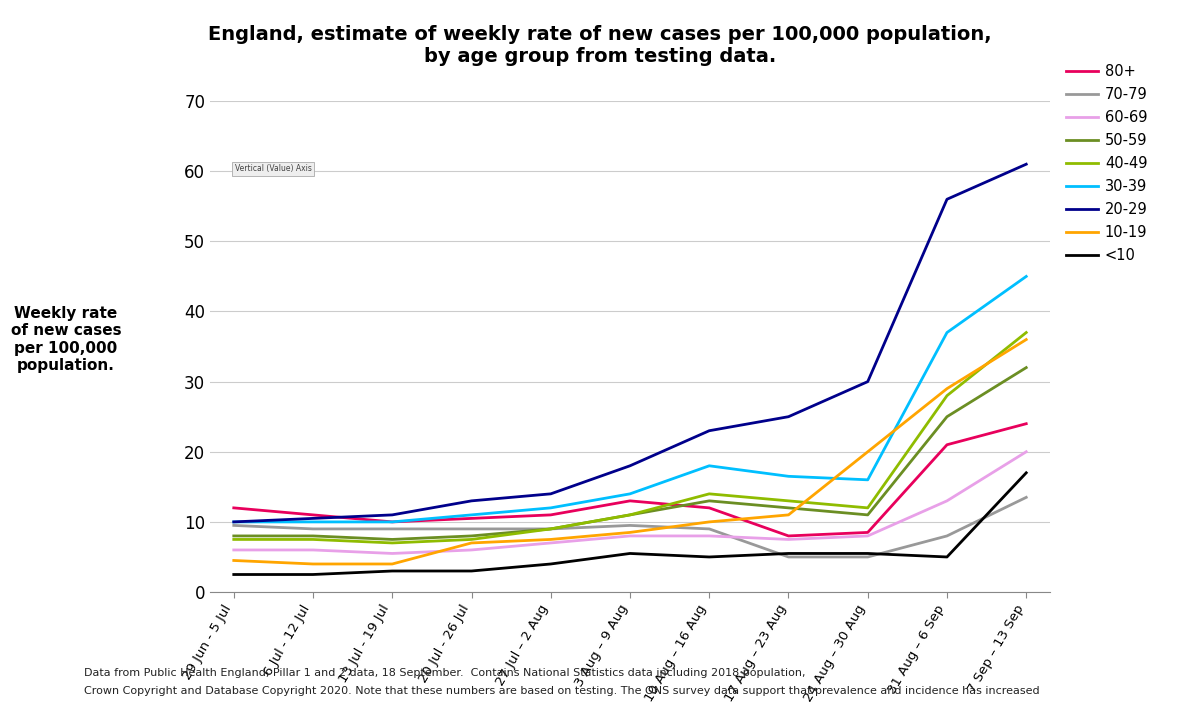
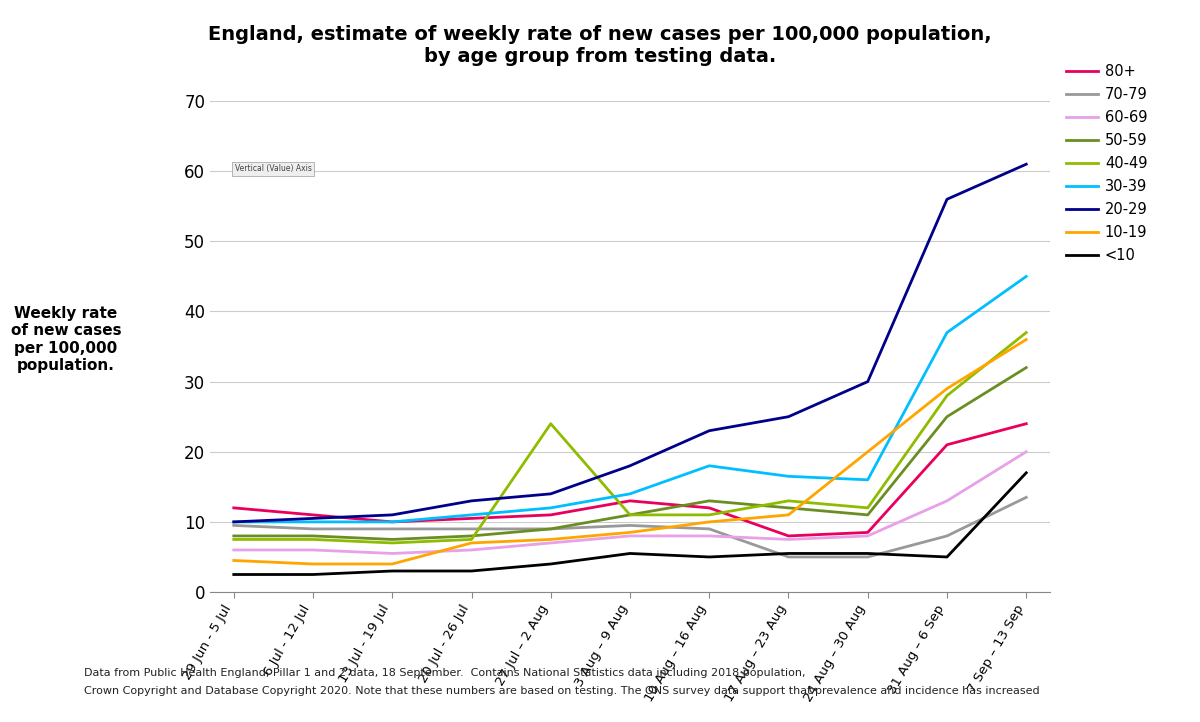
40-49/27 Jul – 2 Aug: 9.0 -> 24.0
40-49/10 Aug – 16 Aug: 14.0 -> 11.0
